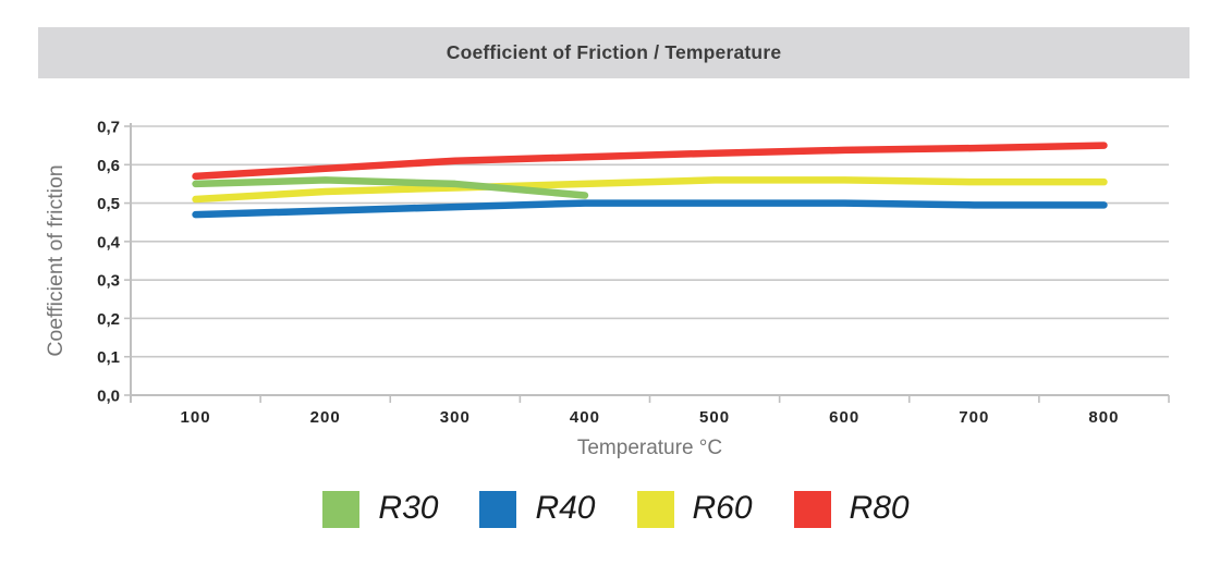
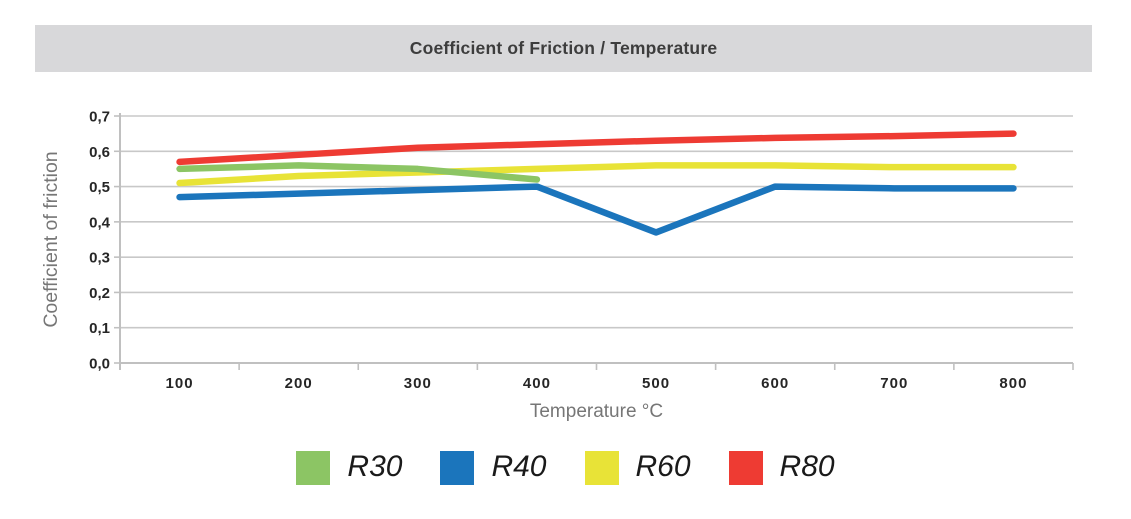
R40/500: 0,50 -> 0,37
